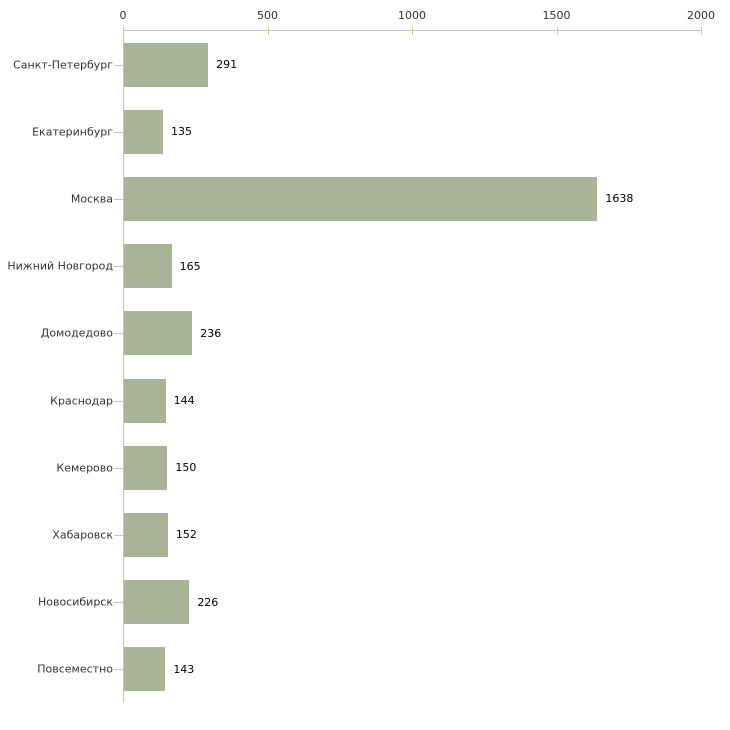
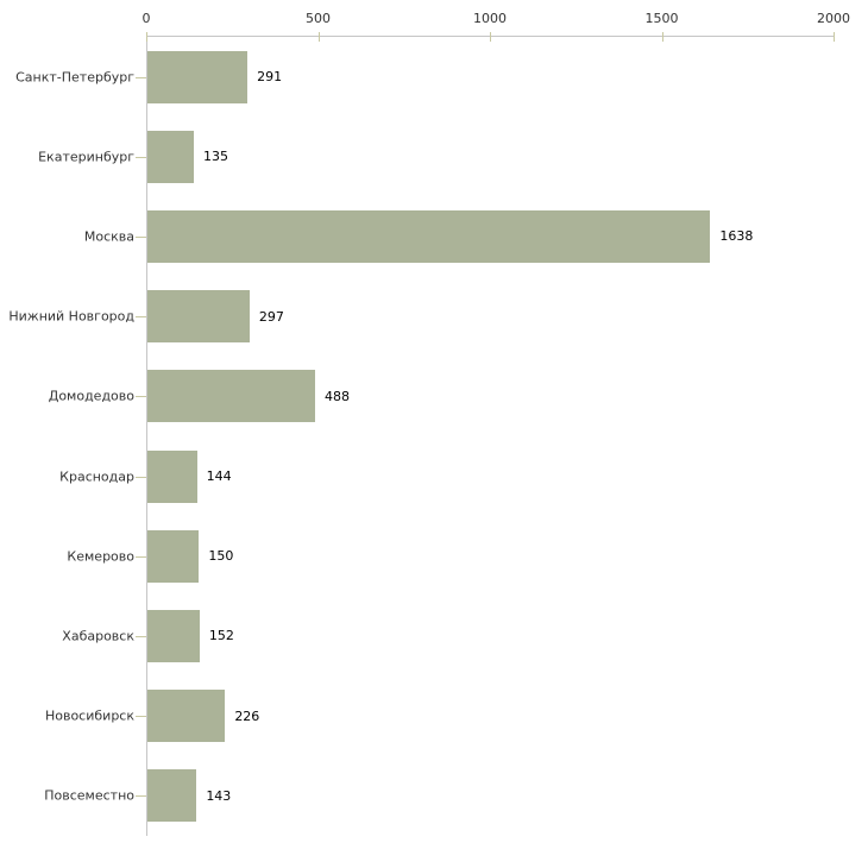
Нижний Новгород: 165 -> 297
Домодедово: 236 -> 488
